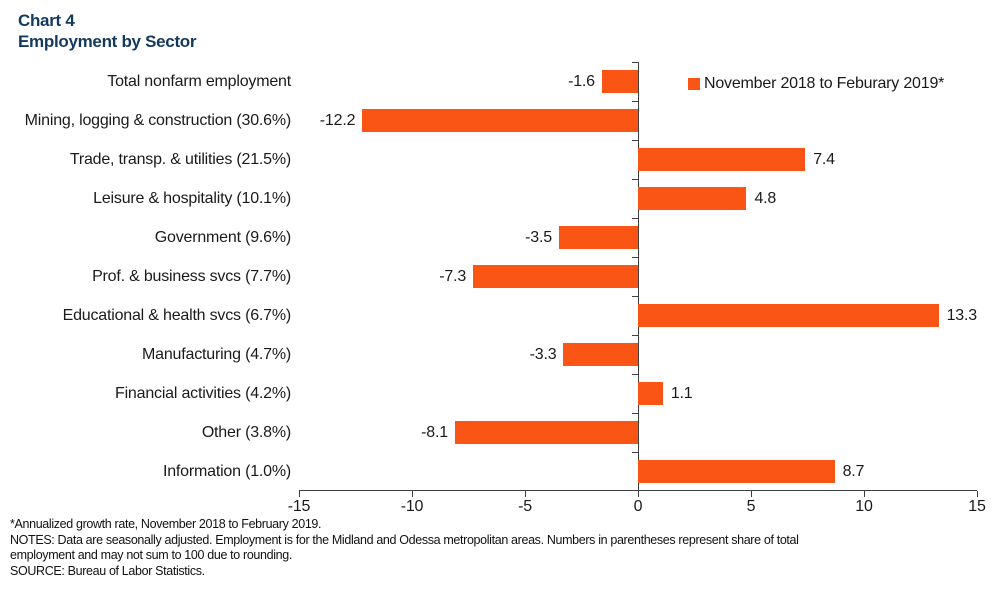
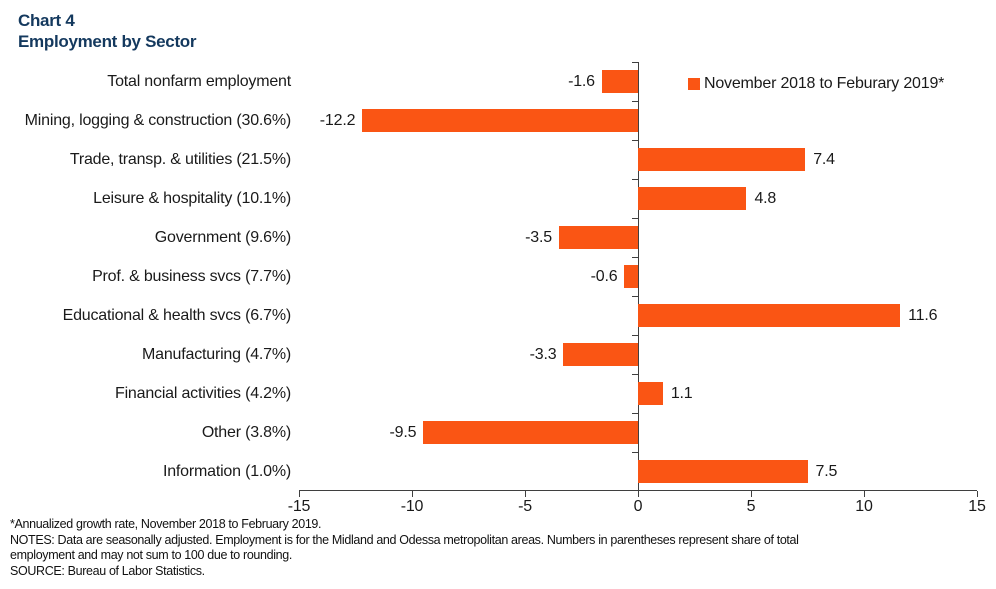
Prof. & business svcs (7.7%): -7.3 -> -0.6
Educational & health svcs (6.7%): 13.3 -> 11.6
Other (3.8%): -8.1 -> -9.5
Information (1.0%): 8.7 -> 7.5
